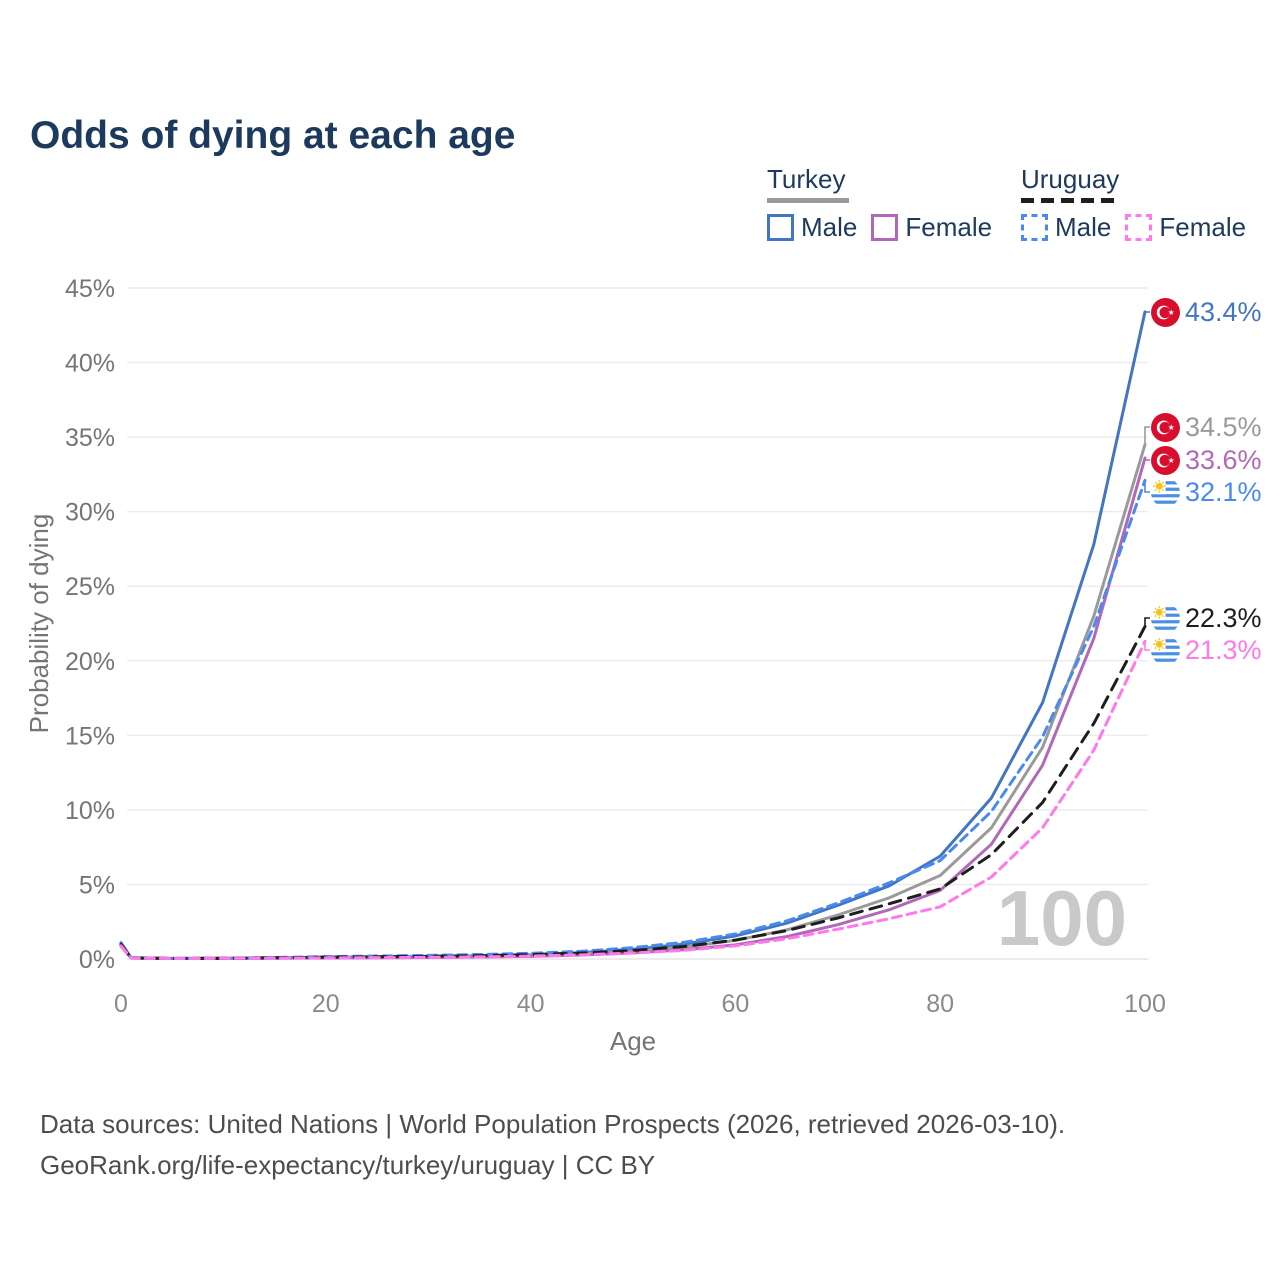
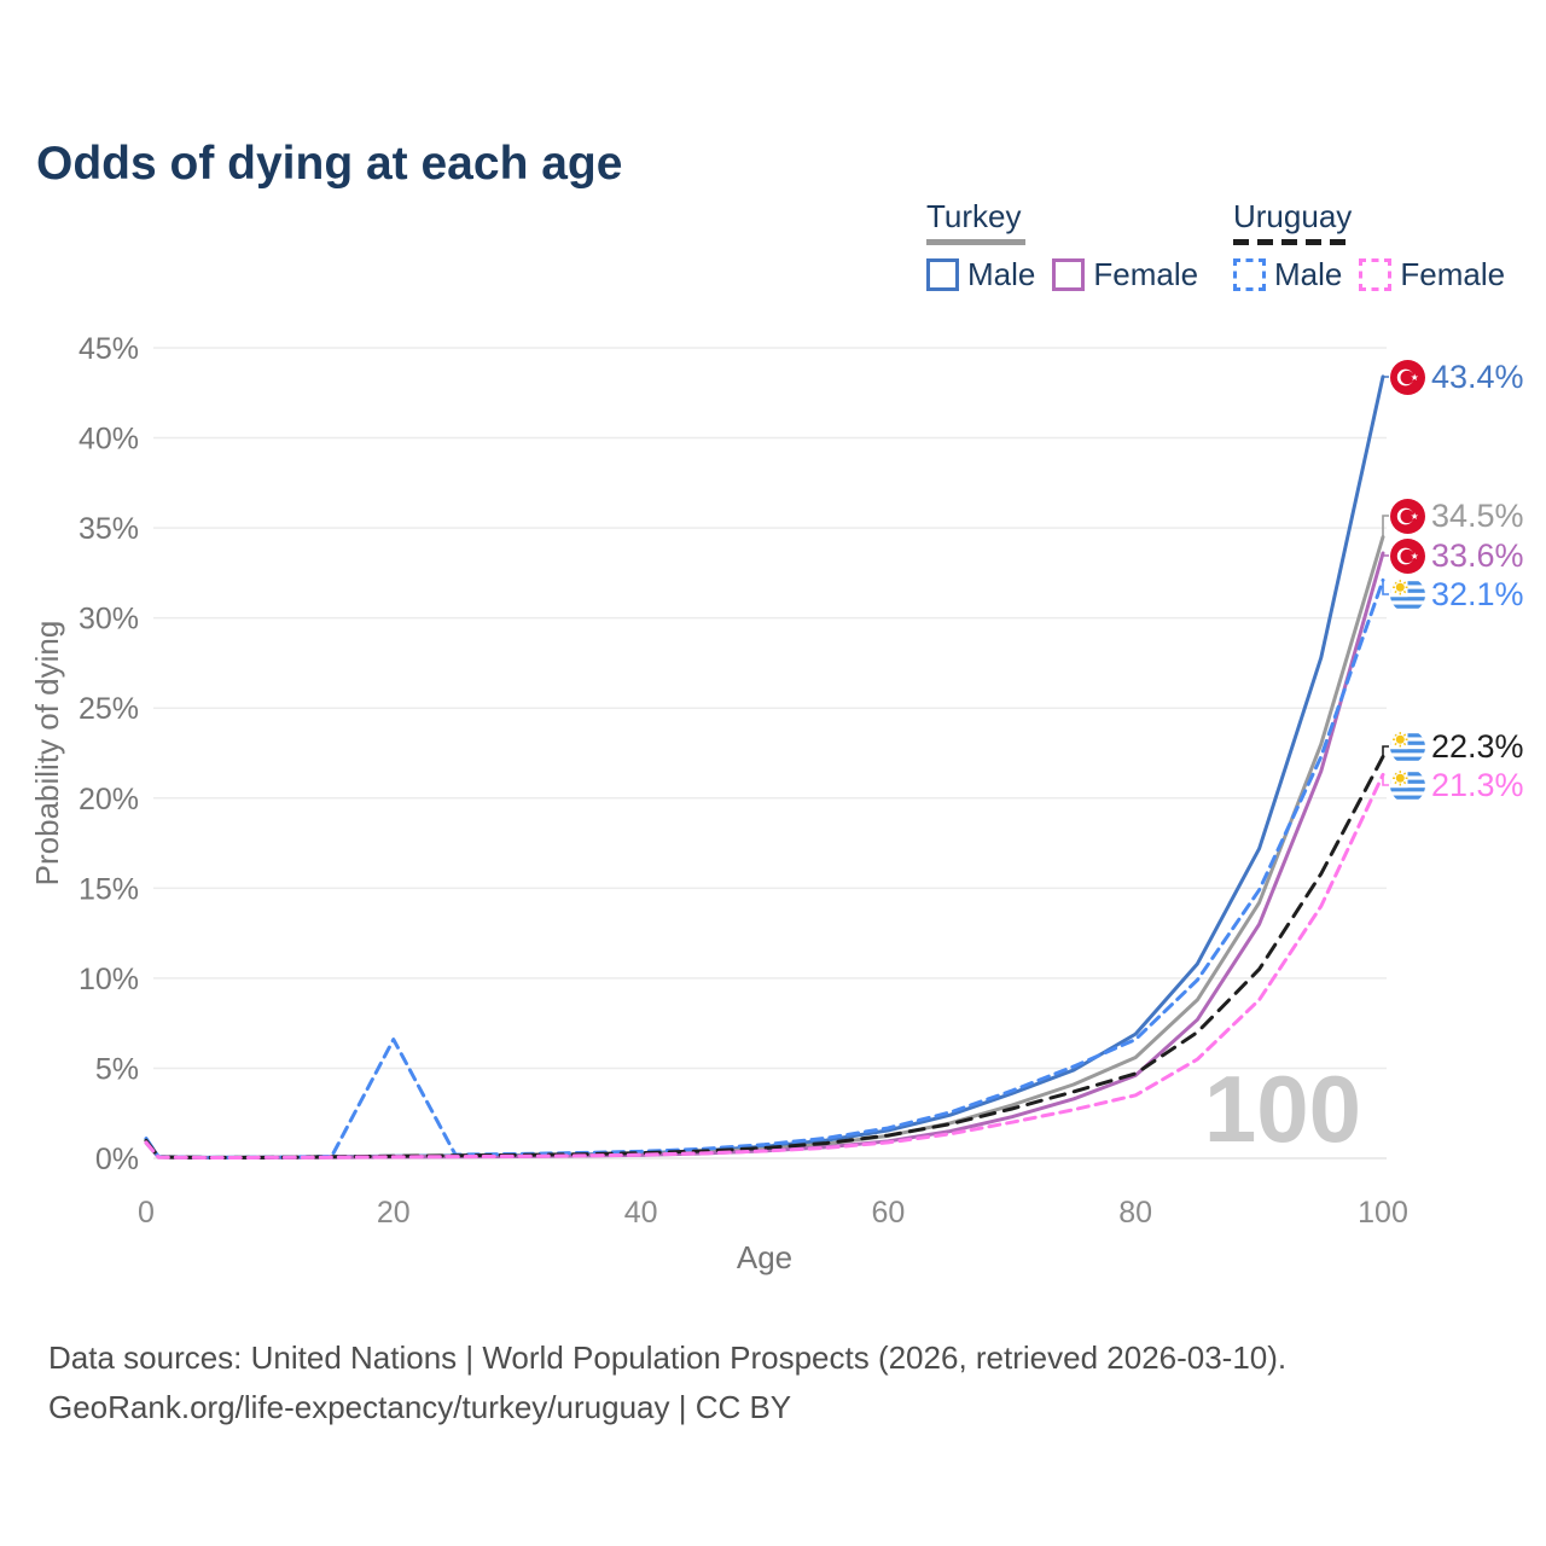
Uruguay Male/20: 0.2% -> 6.6%
